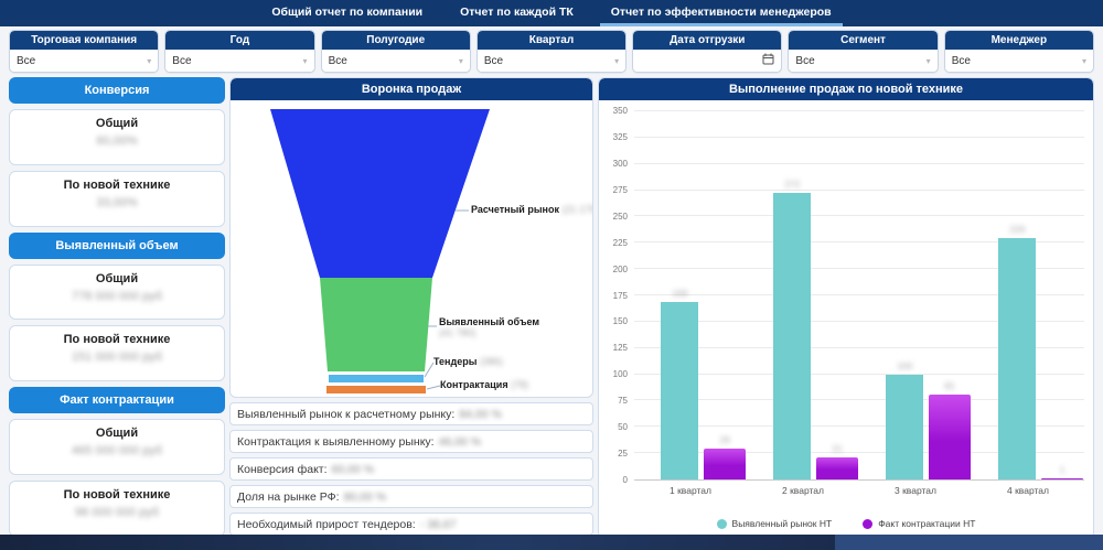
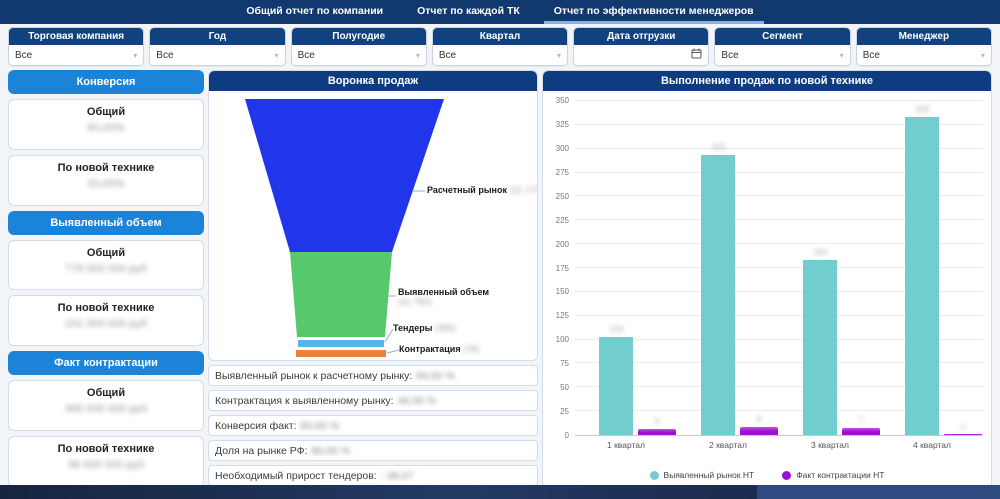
Выявленный рынок НТ/1 квартал: 169 -> 103
Факт контрактации НТ/1 квартал: 29 -> 6
Выявленный рынок НТ/2 квартал: 272 -> 293
Факт контрактации НТ/2 квартал: 21 -> 8
Выявленный рынок НТ/3 квартал: 100 -> 183
Факт контрактации НТ/3 квартал: 81 -> 7
Выявленный рынок НТ/4 квартал: 229 -> 333
